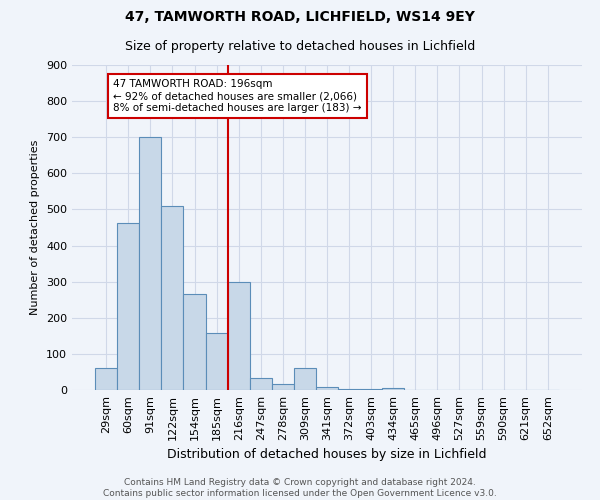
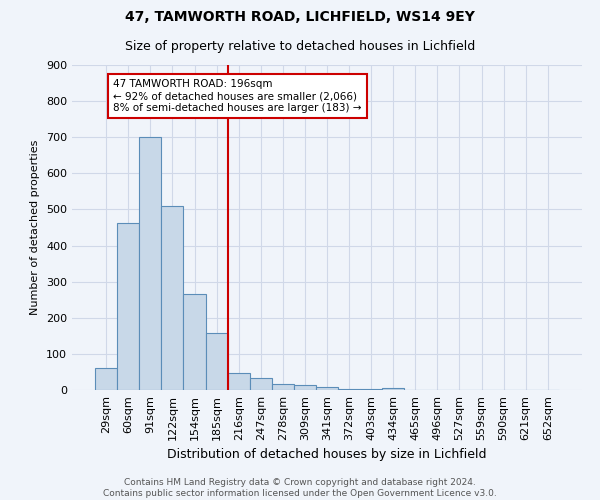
216sqm: 300 -> 46
309sqm: 60 -> 14
